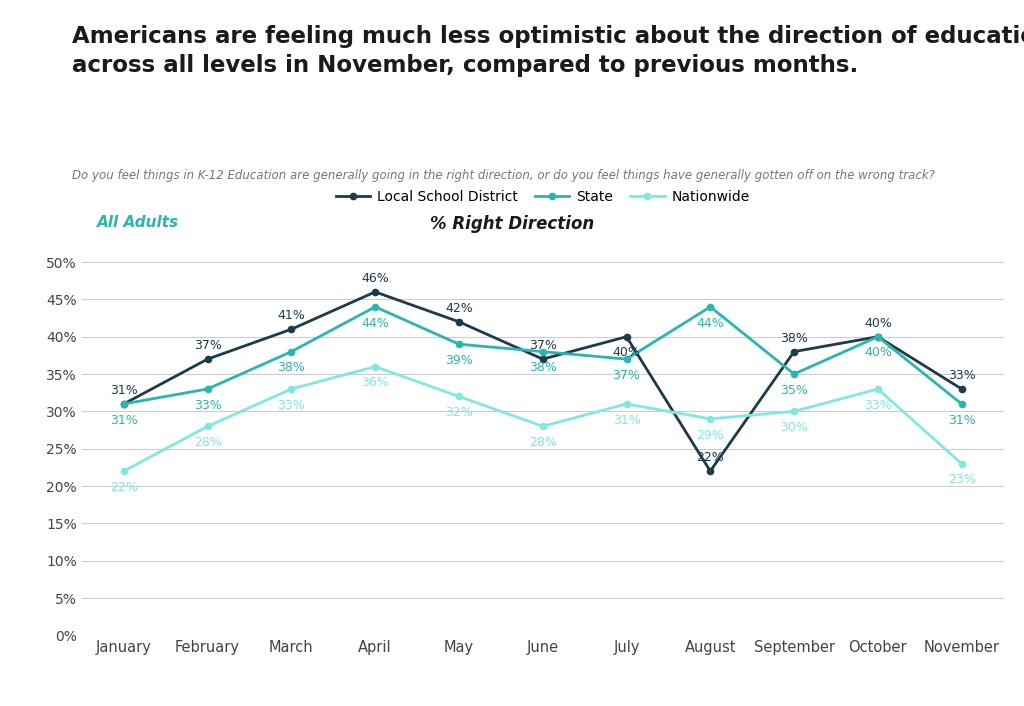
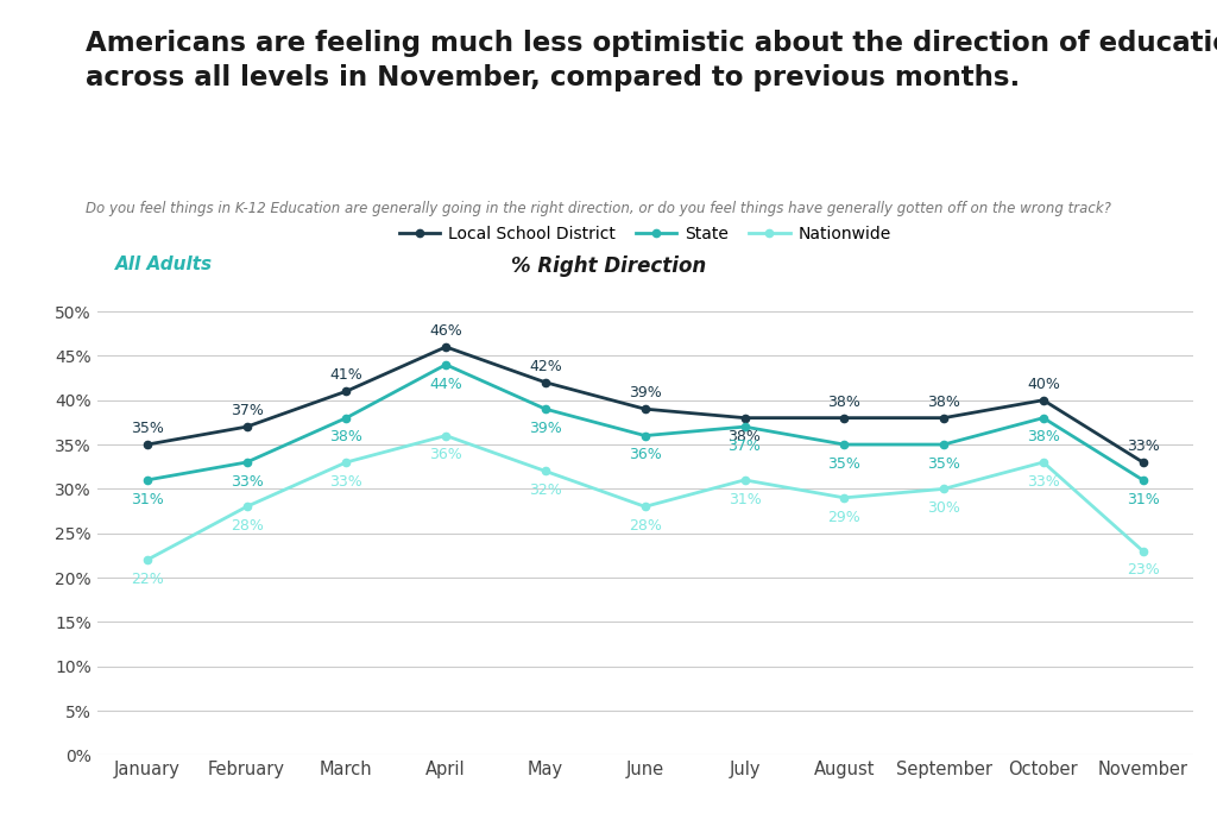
Local School District/January: 31% -> 35%
Local School District/June: 37% -> 39%
State/June: 38% -> 36%
Local School District/July: 40% -> 38%
Local School District/August: 22% -> 38%
State/August: 44% -> 35%
State/October: 40% -> 38%
